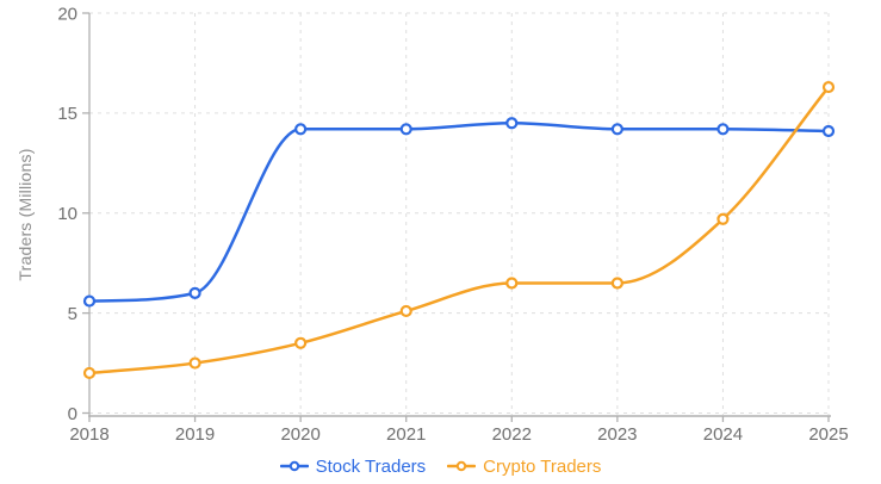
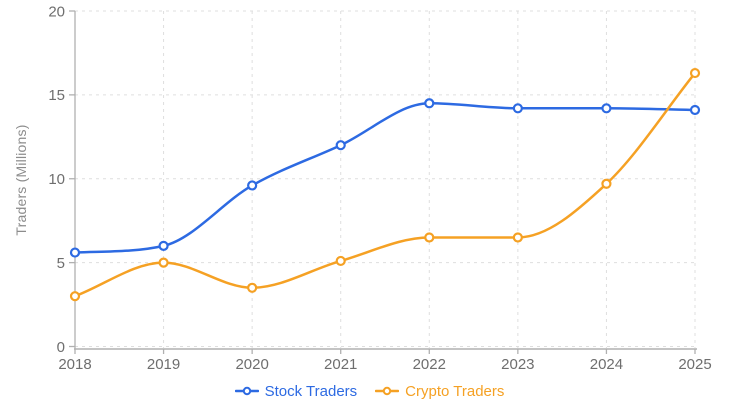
Crypto Traders/2018: 2.0 -> 3.0
Crypto Traders/2019: 2.5 -> 5.0
Stock Traders/2020: 14.2 -> 9.6
Stock Traders/2021: 14.2 -> 12.0
